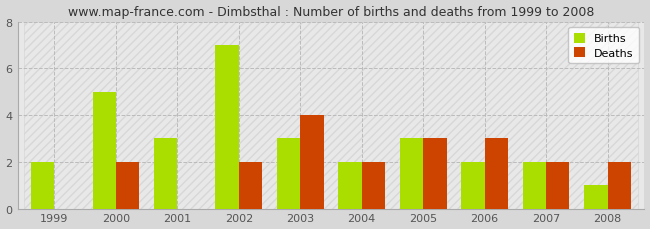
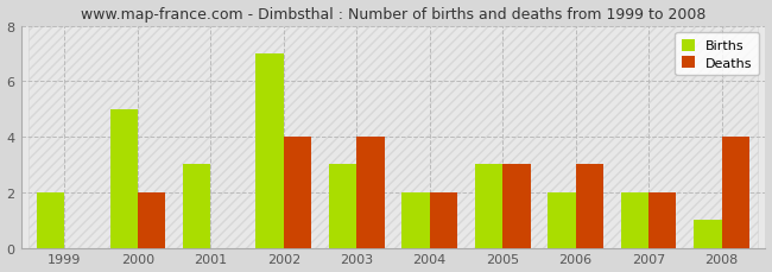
Deaths/2002: 2 -> 4
Deaths/2008: 2 -> 4
